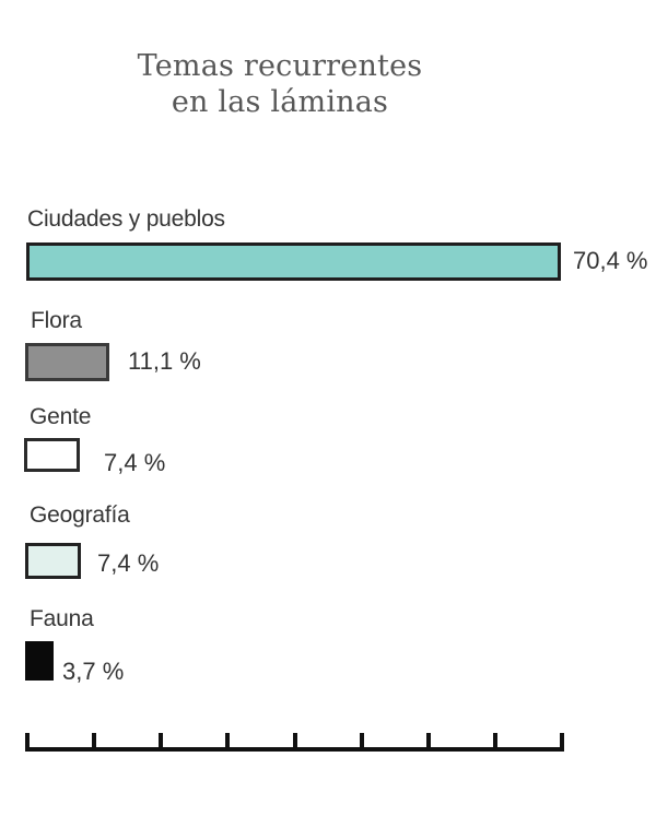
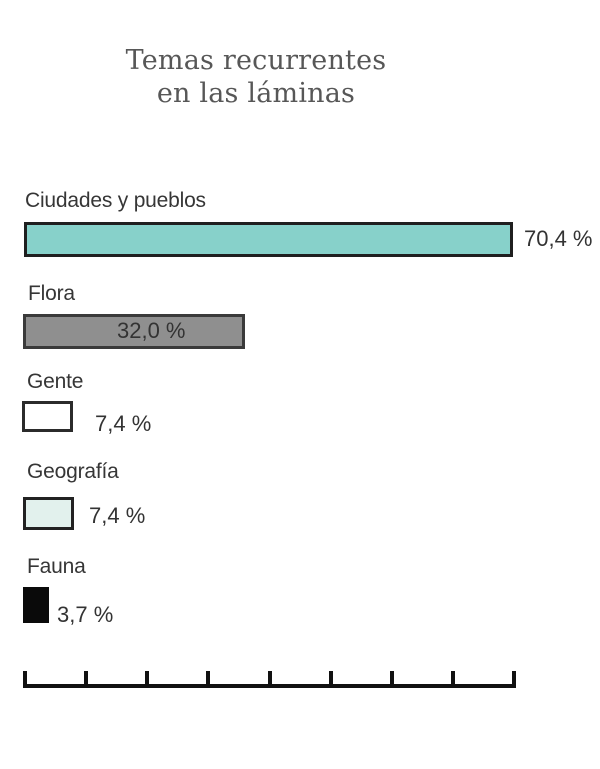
Flora: 11,1 -> 32,0
